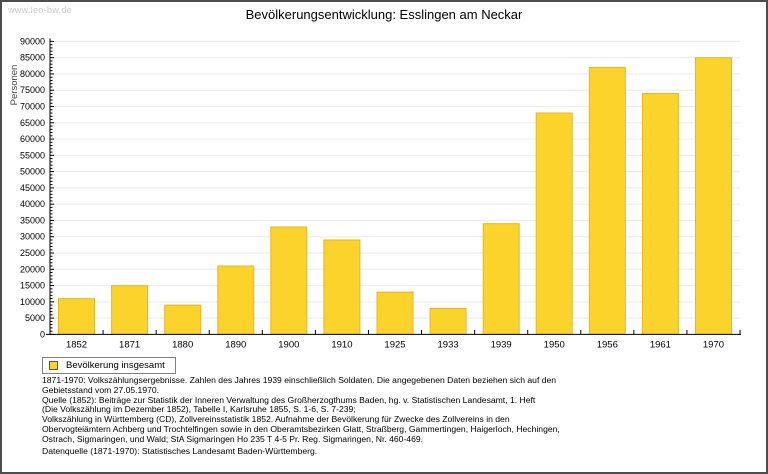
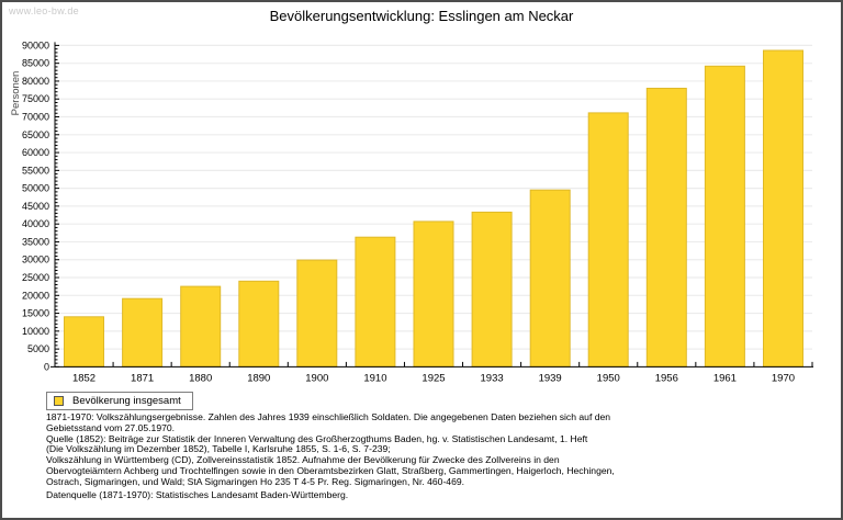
1852: 11000 -> 14000
1871: 15000 -> 19000
1880: 9000 -> 22000
1890: 21000 -> 24000
1900: 33000 -> 30000
1910: 29000 -> 36000
1925: 13000 -> 41000
1933: 8000 -> 43000
1939: 34000 -> 50000
1950: 68000 -> 71000
1956: 82000 -> 78000
1961: 74000 -> 84000
1970: 85000 -> 89000
